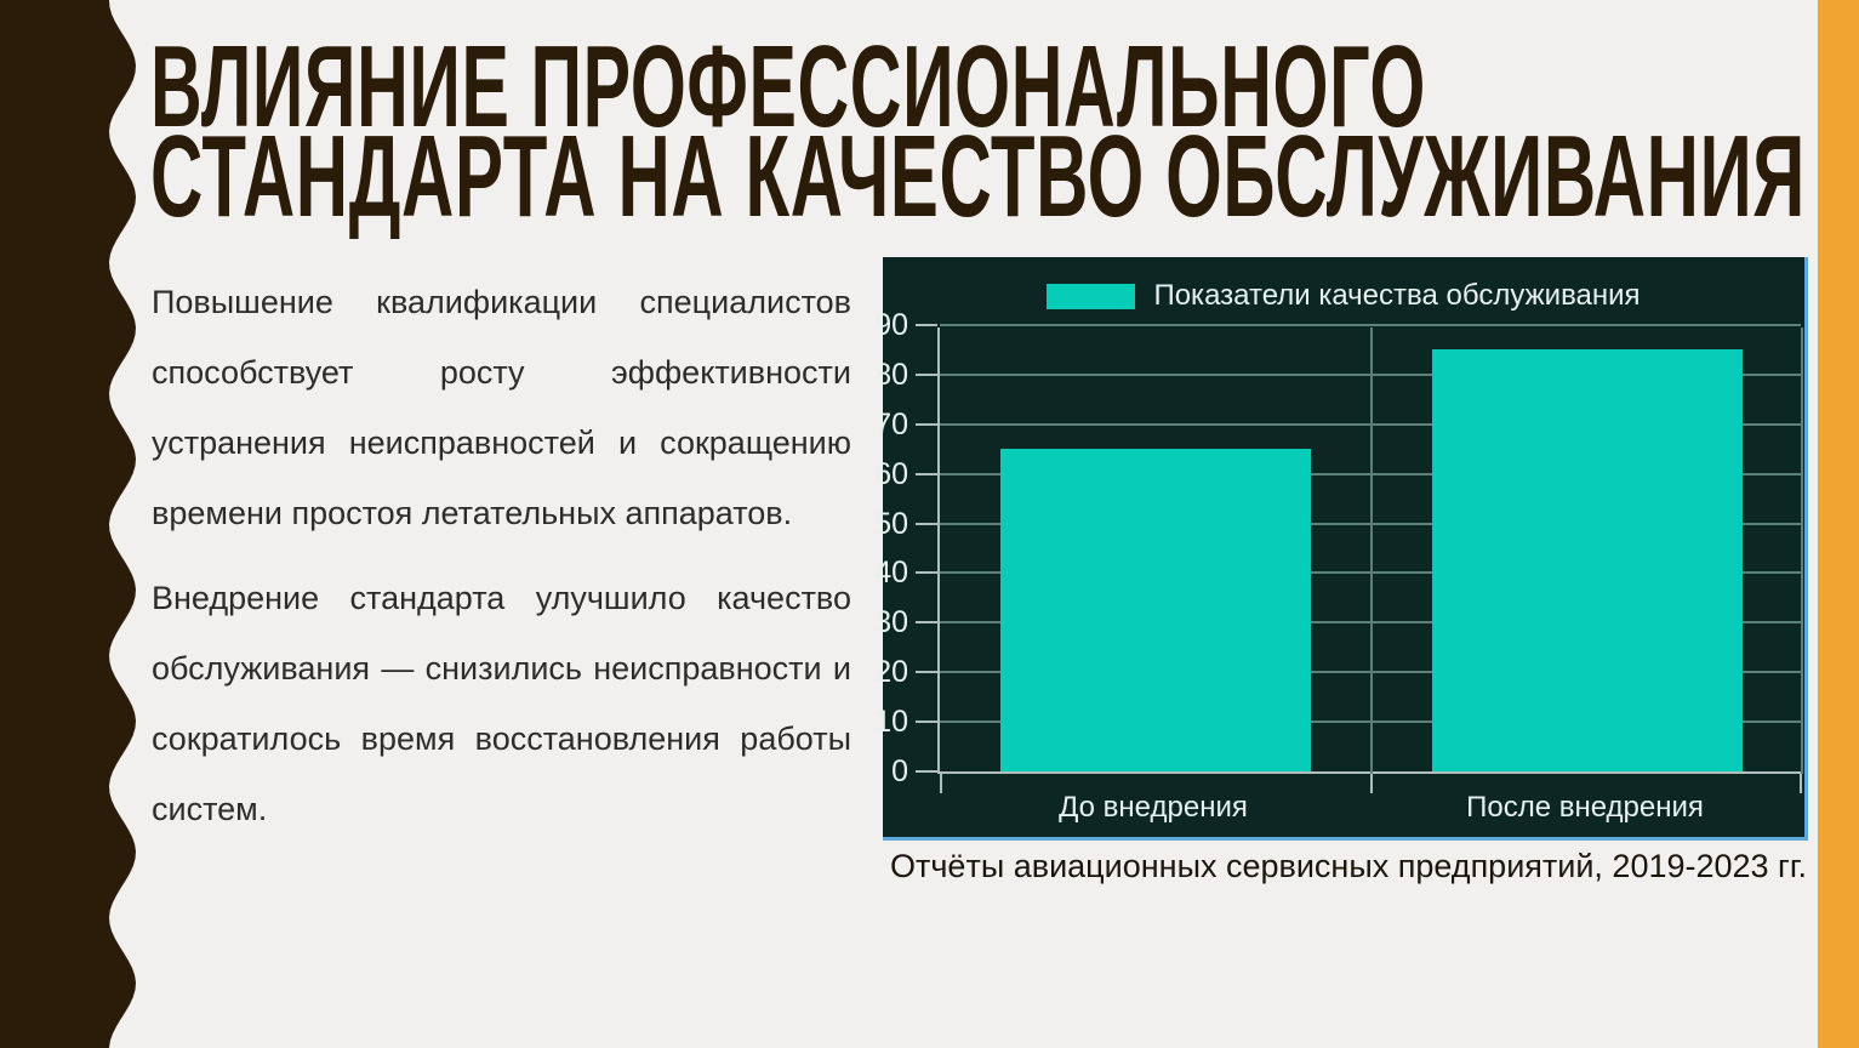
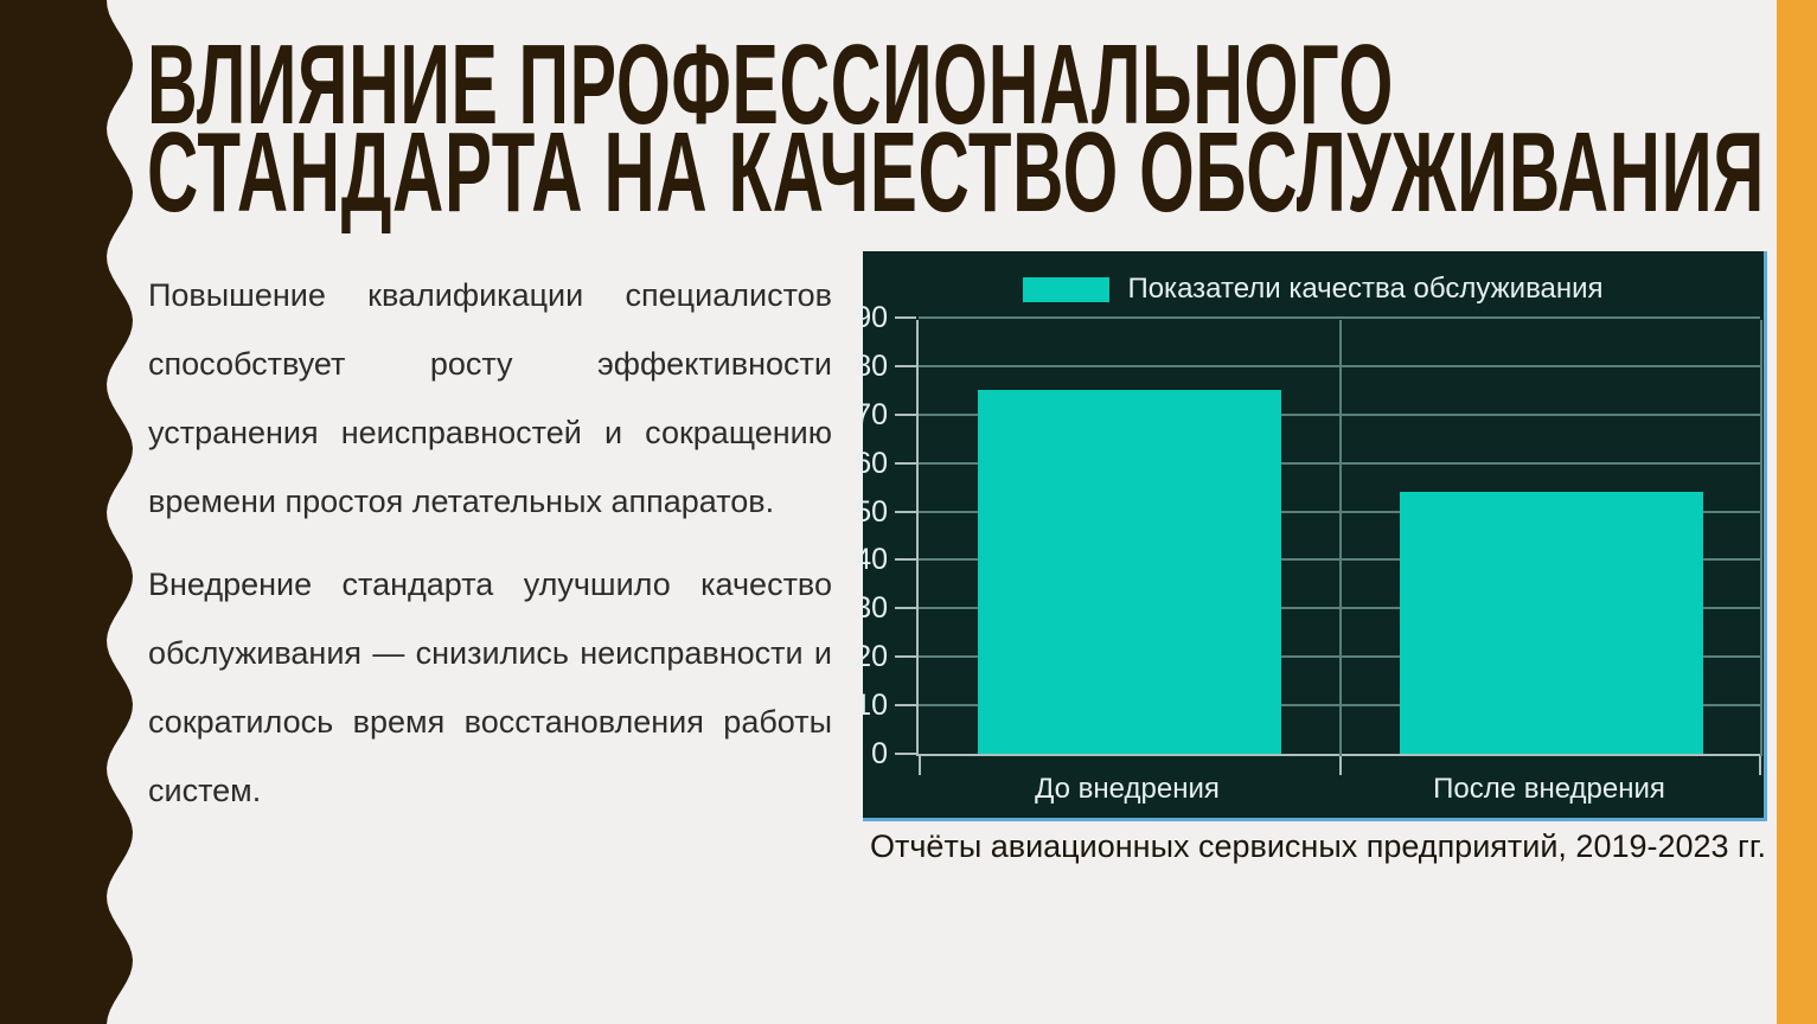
До внедрения: 65 -> 75
После внедрения: 85 -> 54
